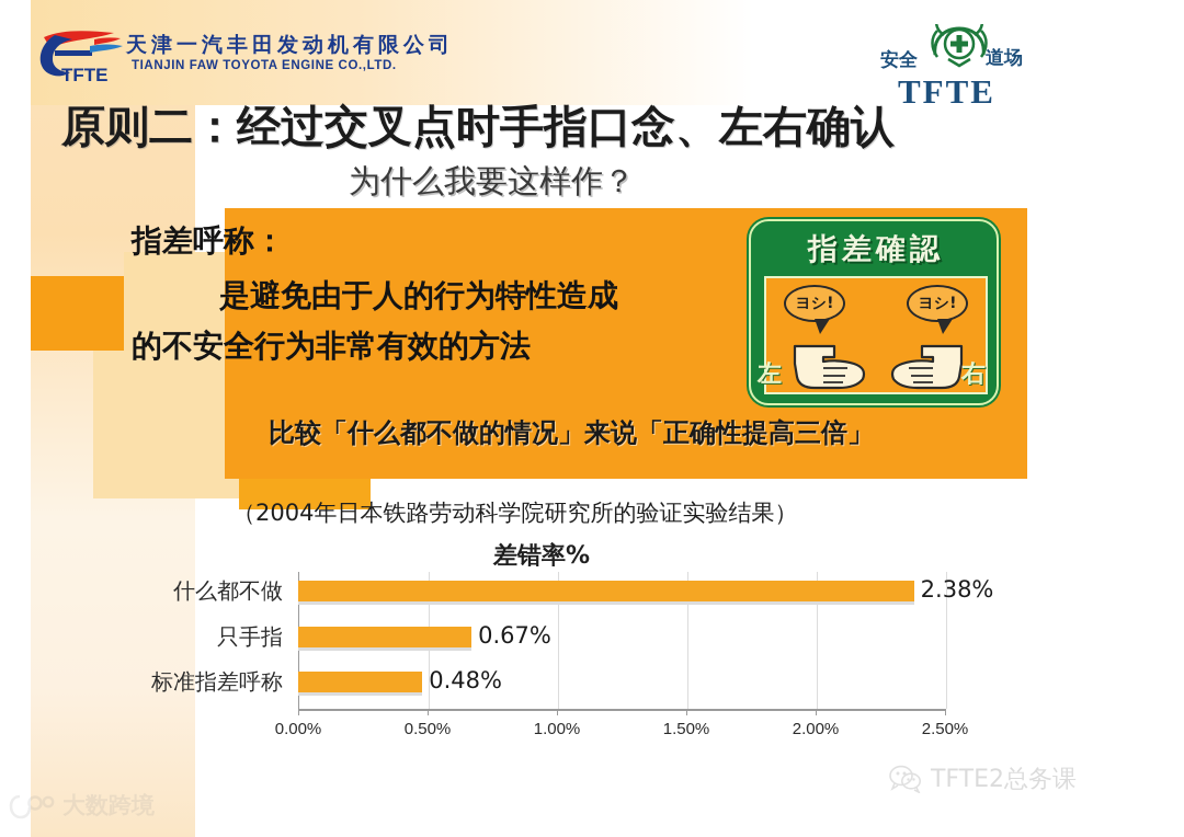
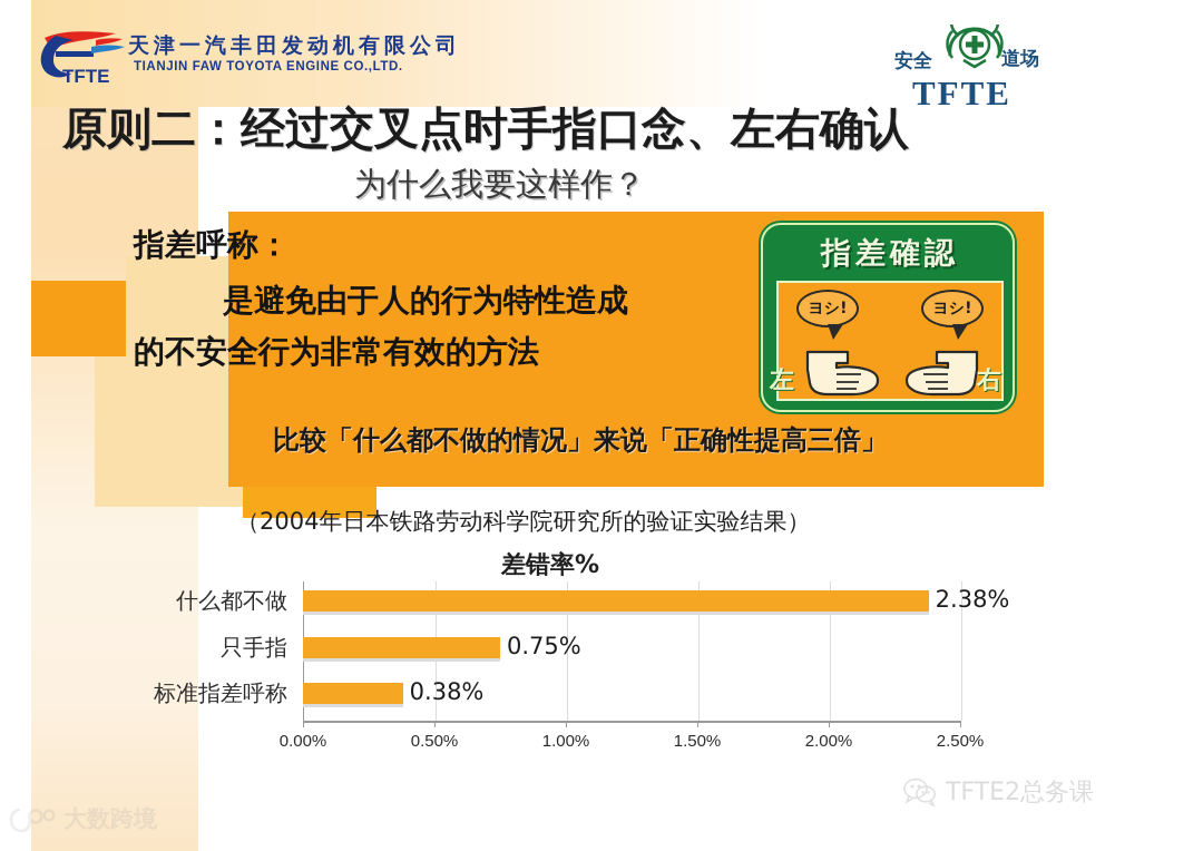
只手指: 0.67% -> 0.75%
标准指差呼称: 0.48% -> 0.38%
